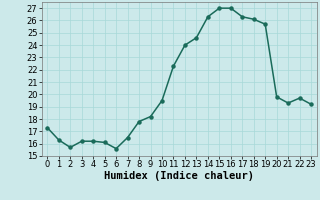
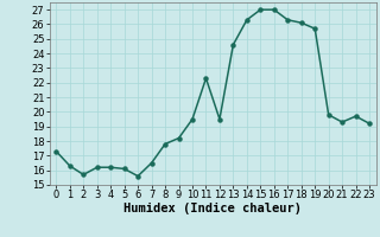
12: 24.0 -> 19.5
